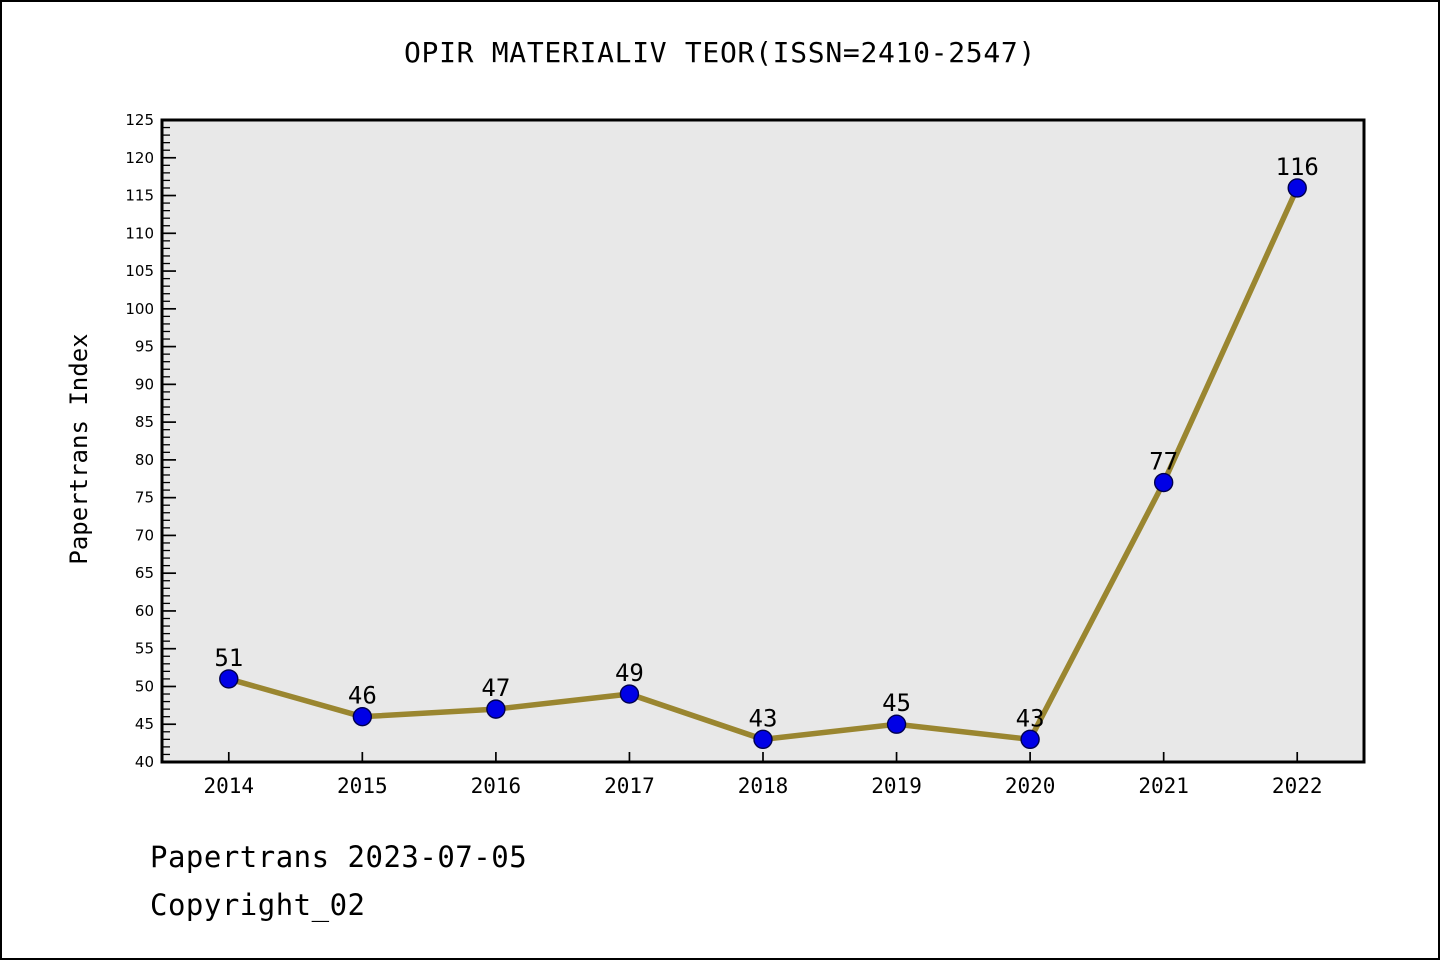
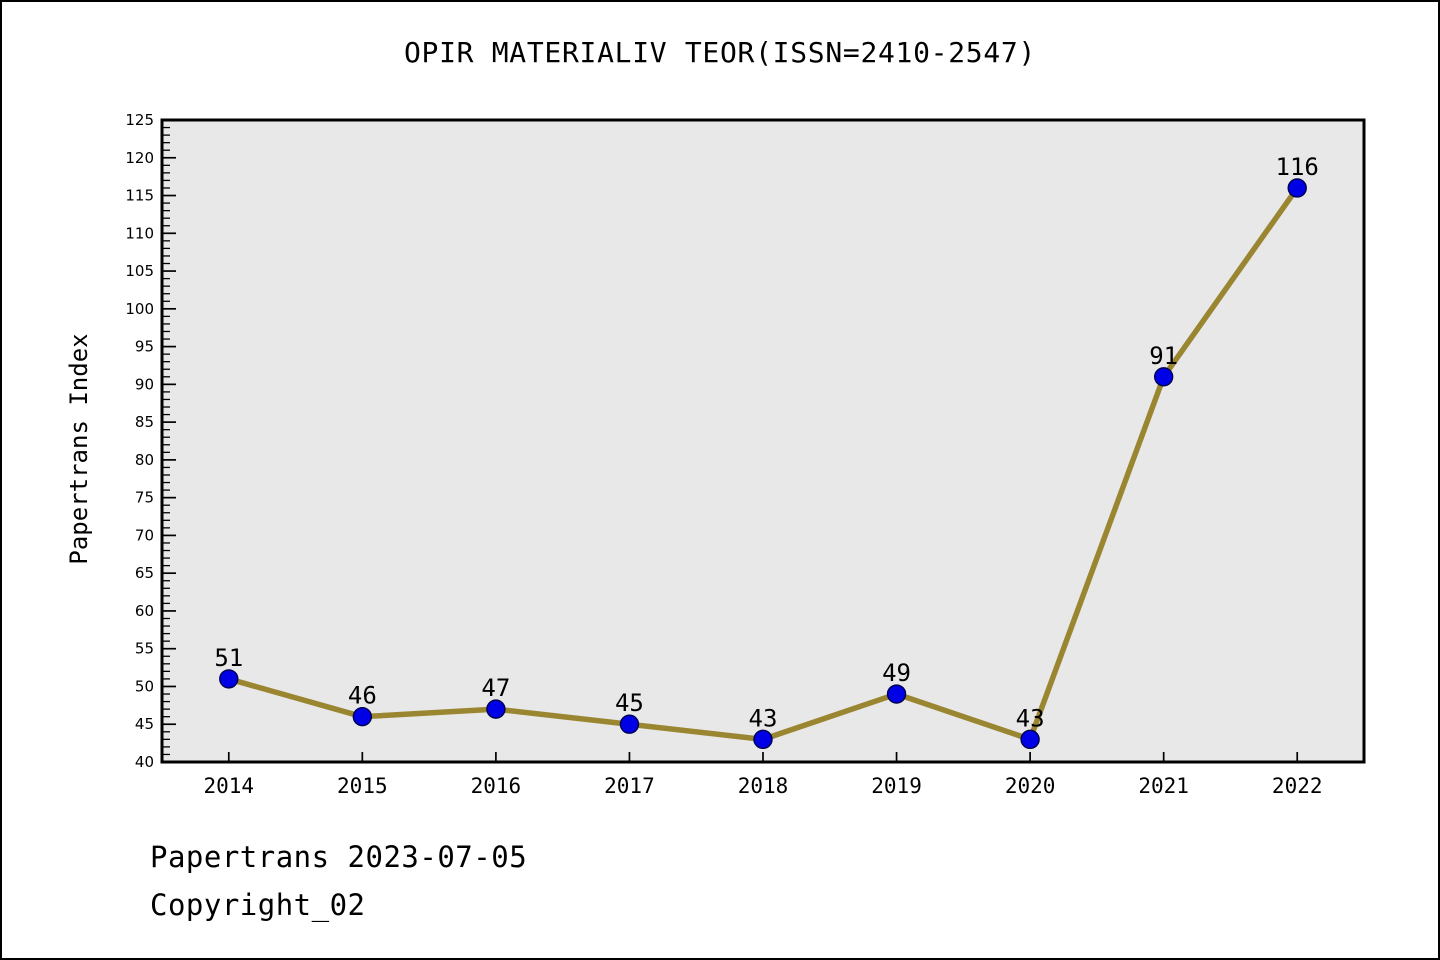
2017: 49 -> 45
2019: 45 -> 49
2021: 77 -> 91
